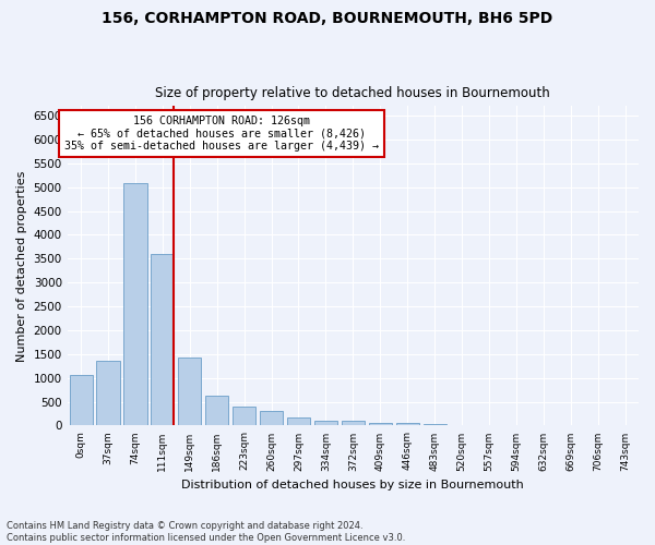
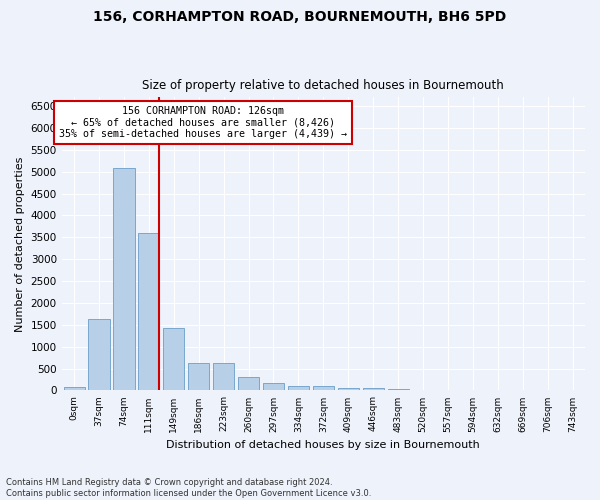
0sqm: 1050 -> 80
37sqm: 1350 -> 1640
223sqm: 400 -> 620
